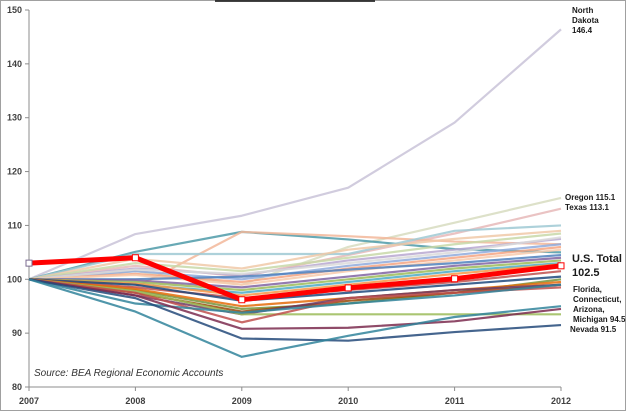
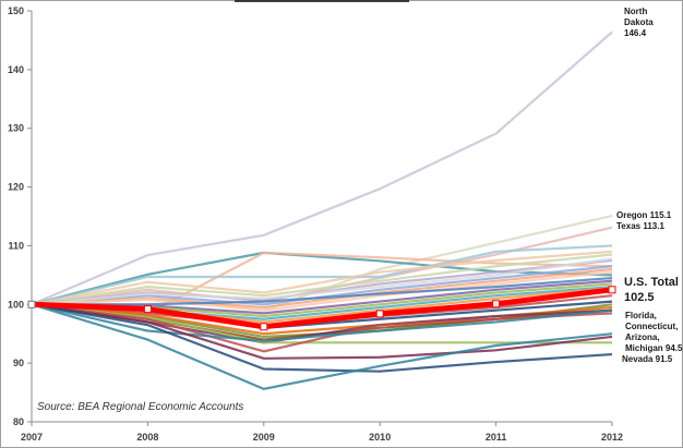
U.S. Total/2007: 103 -> 100
U.S. Total/2008: 104 -> 99
North Dakota/2010: 117 -> 120
